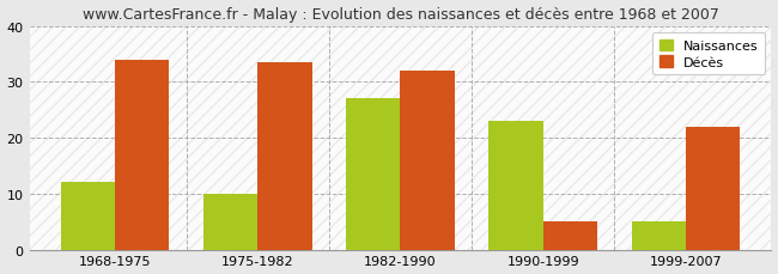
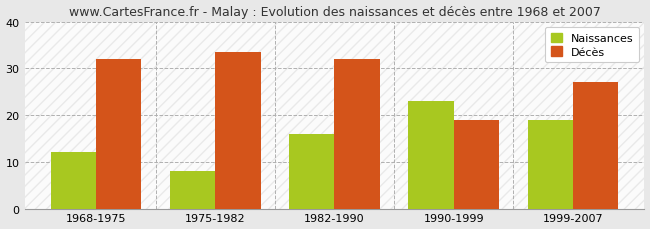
Décès/1968-1975: 34.0 -> 32.0
Naissances/1975-1982: 10 -> 8
Naissances/1982-1990: 27 -> 16
Décès/1990-1999: 5.0 -> 19.0
Naissances/1999-2007: 5 -> 19
Décès/1999-2007: 22.0 -> 27.0
